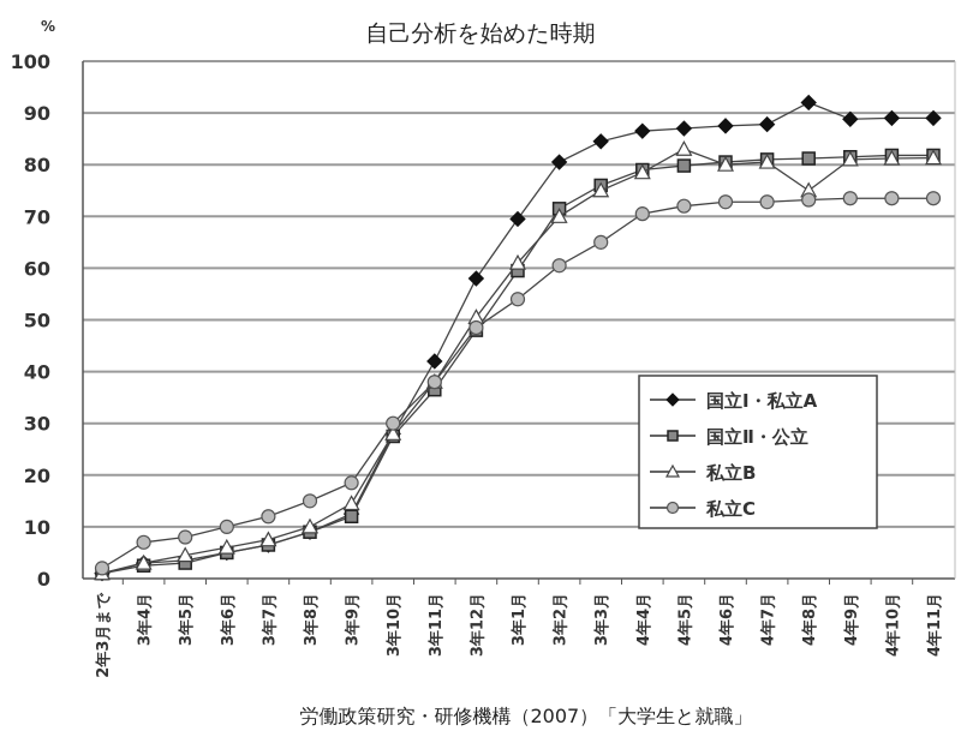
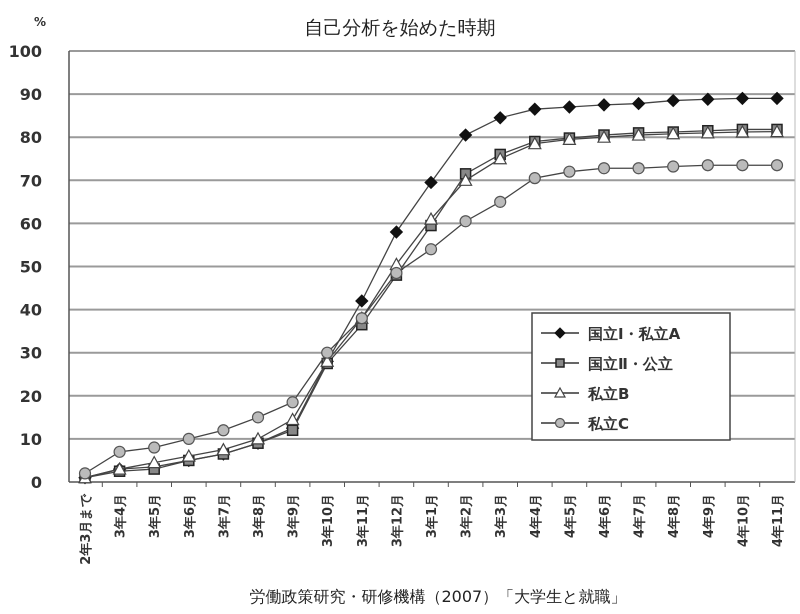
私立B/4年5月: 83 -> 80
国立Ⅰ・私立A/4年8月: 92 -> 88
私立B/4年8月: 75 -> 81
